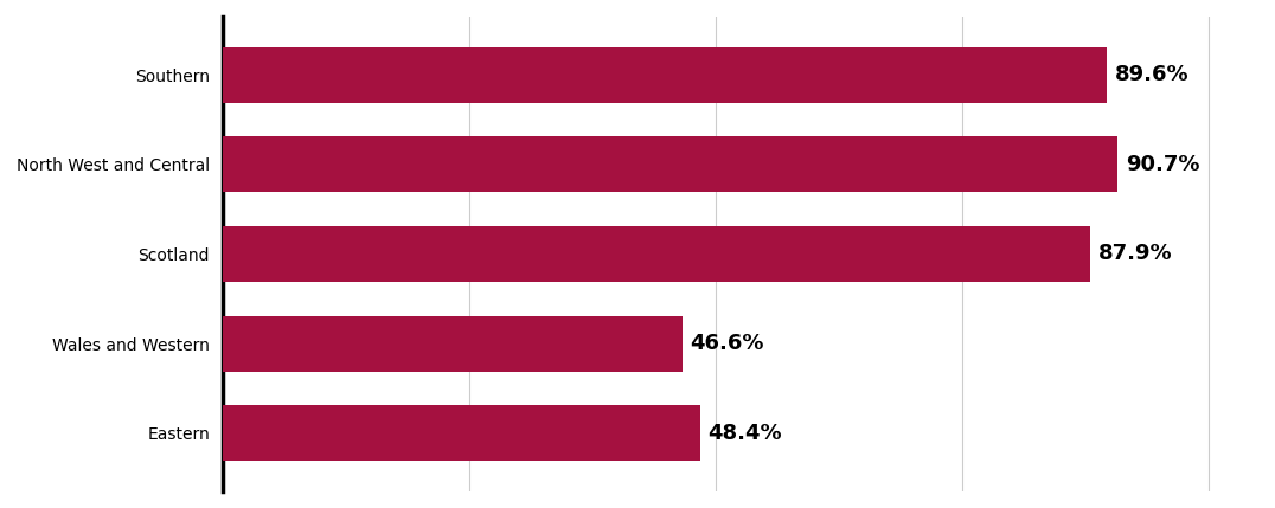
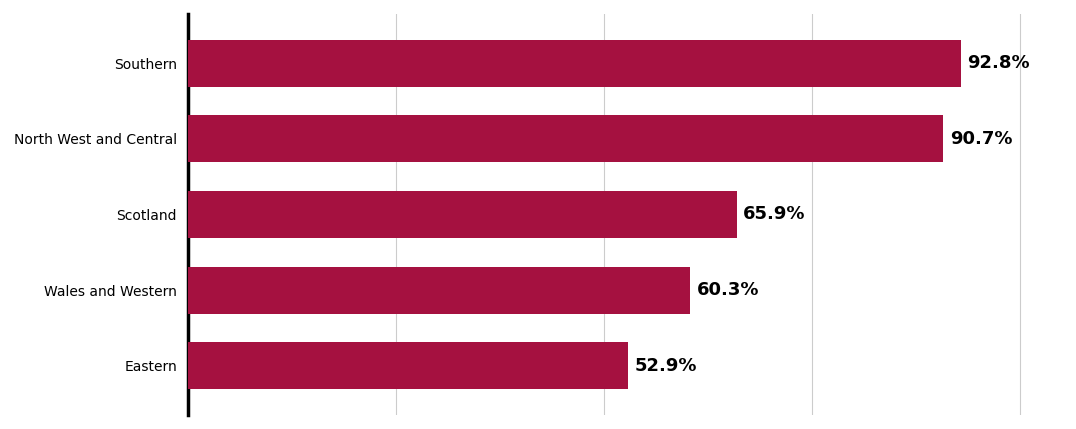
Southern: 89.6% -> 92.8%
Scotland: 87.9% -> 65.9%
Wales and Western: 46.6% -> 60.3%
Eastern: 48.4% -> 52.9%
